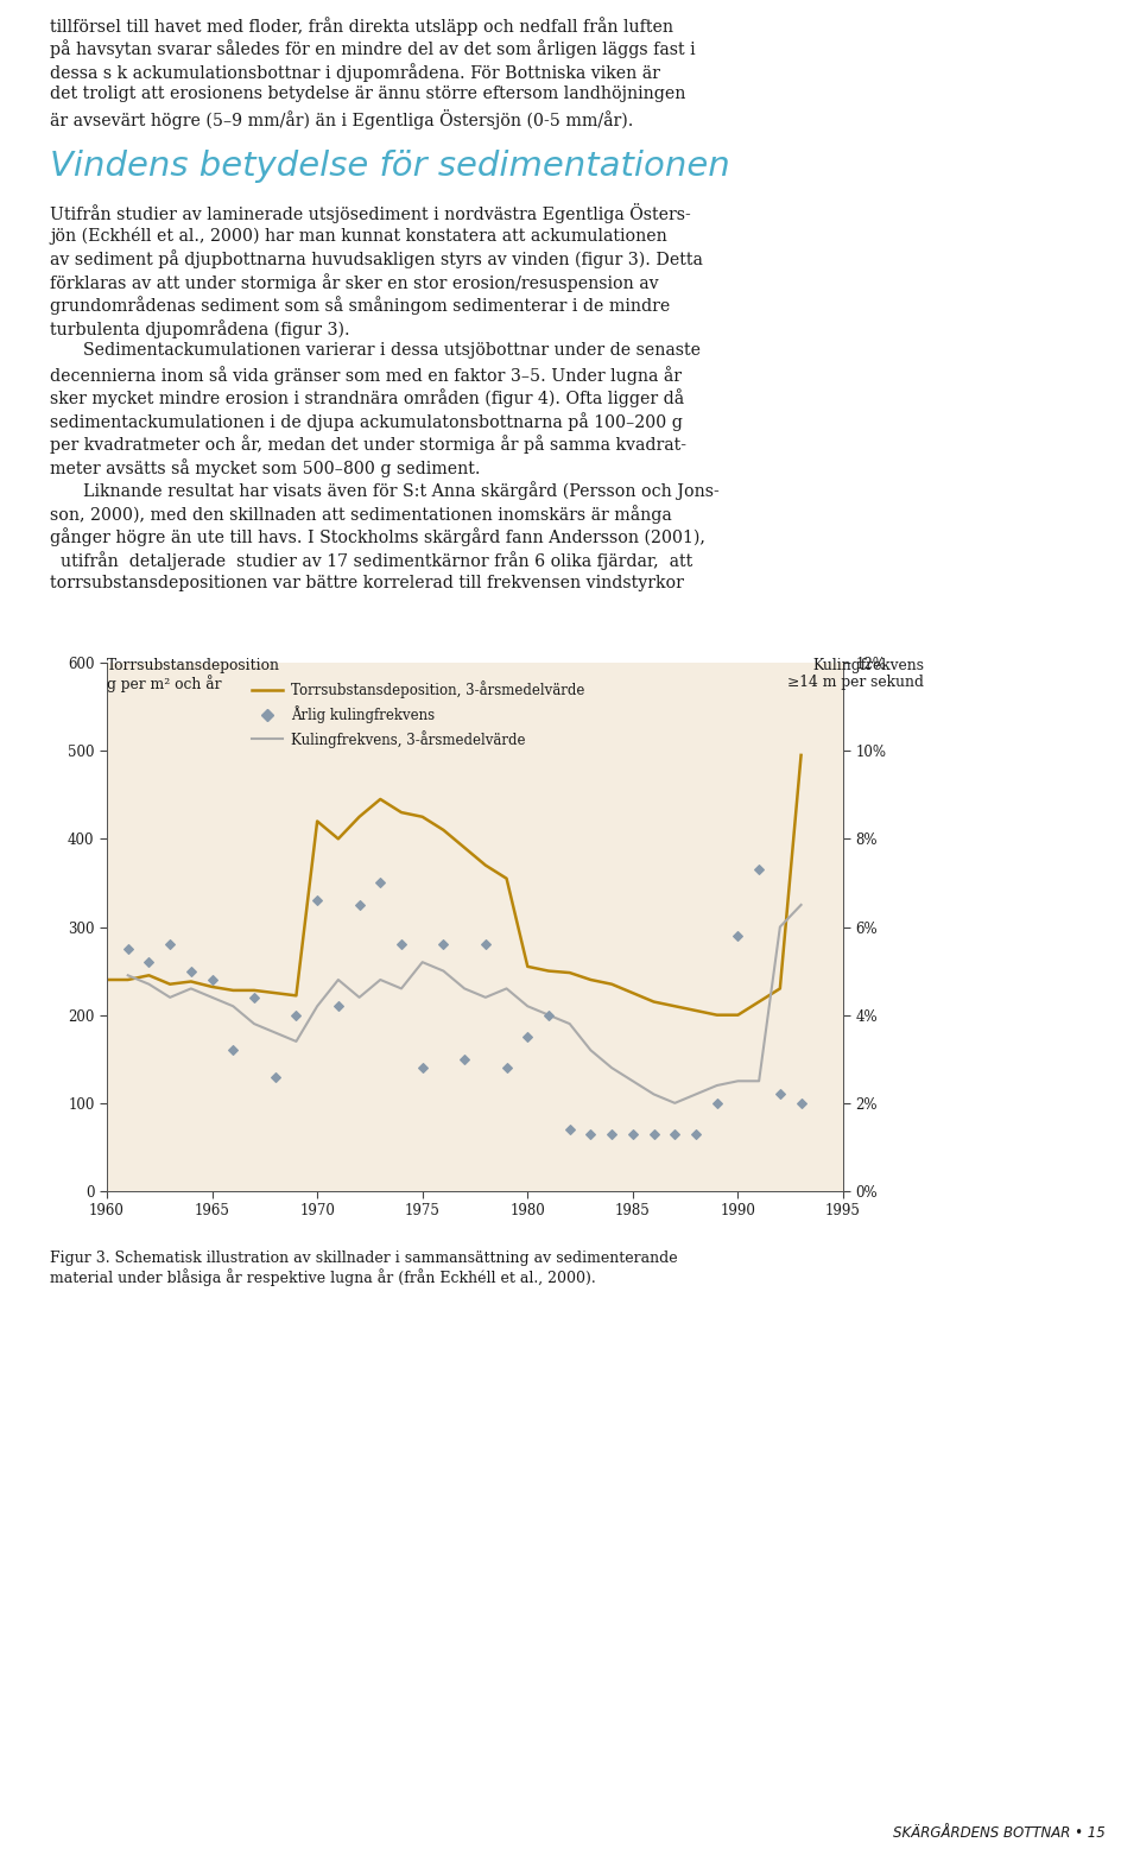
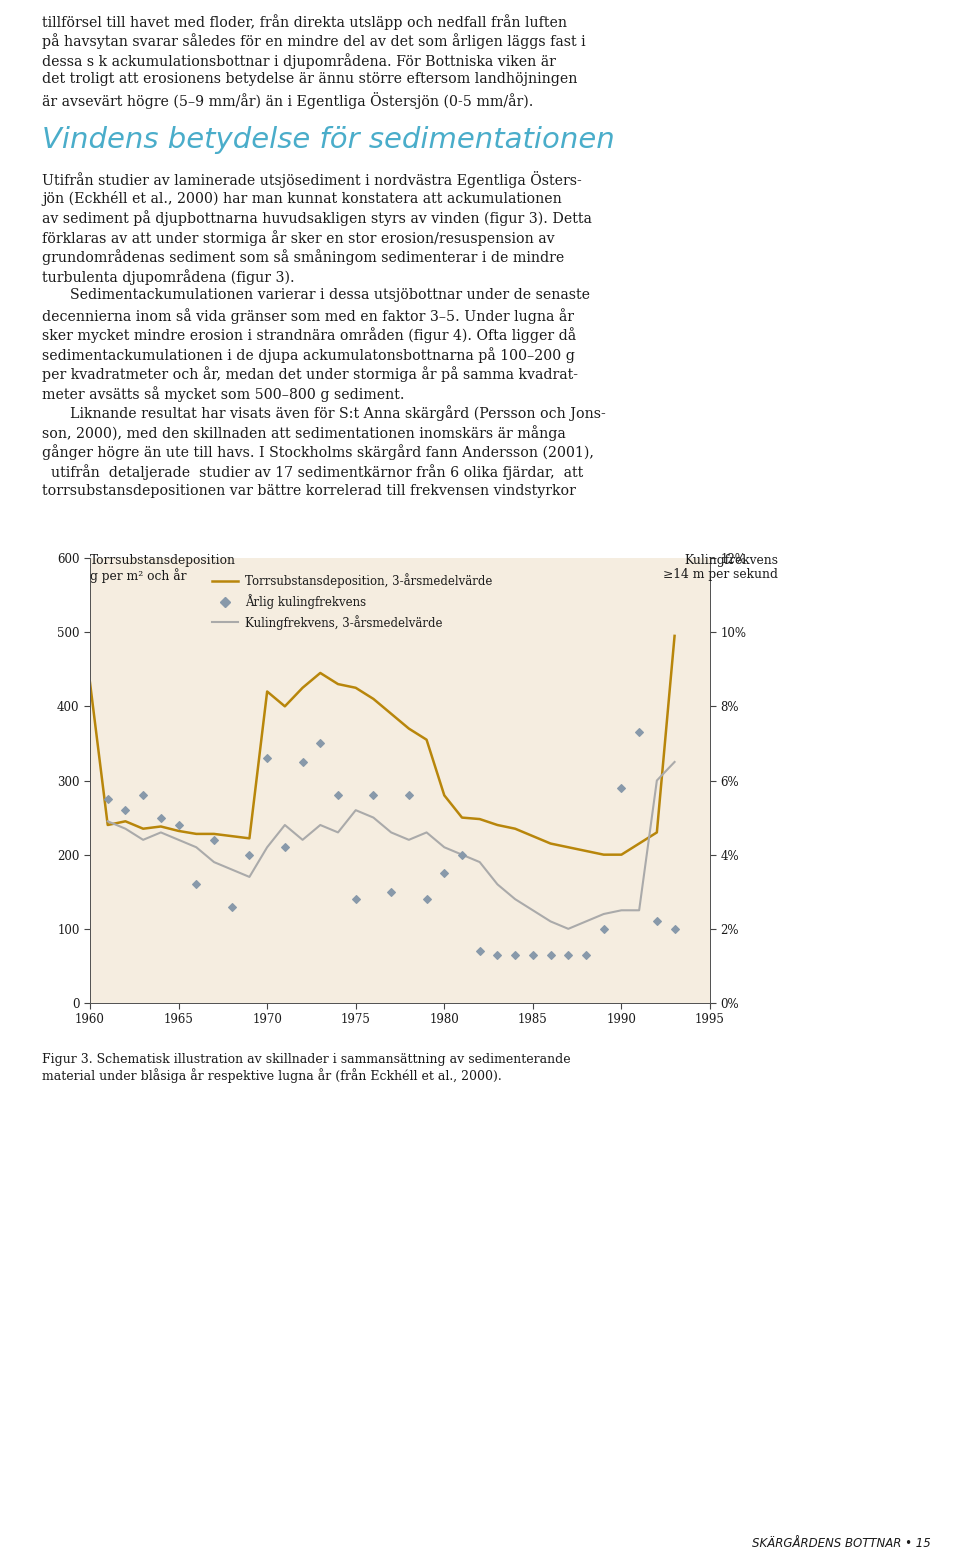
Torrsubstansdeposition, 3-årsmedelvärde/1960: 240 -> 432
Torrsubstansdeposition, 3-årsmedelvärde/1980: 255 -> 280
